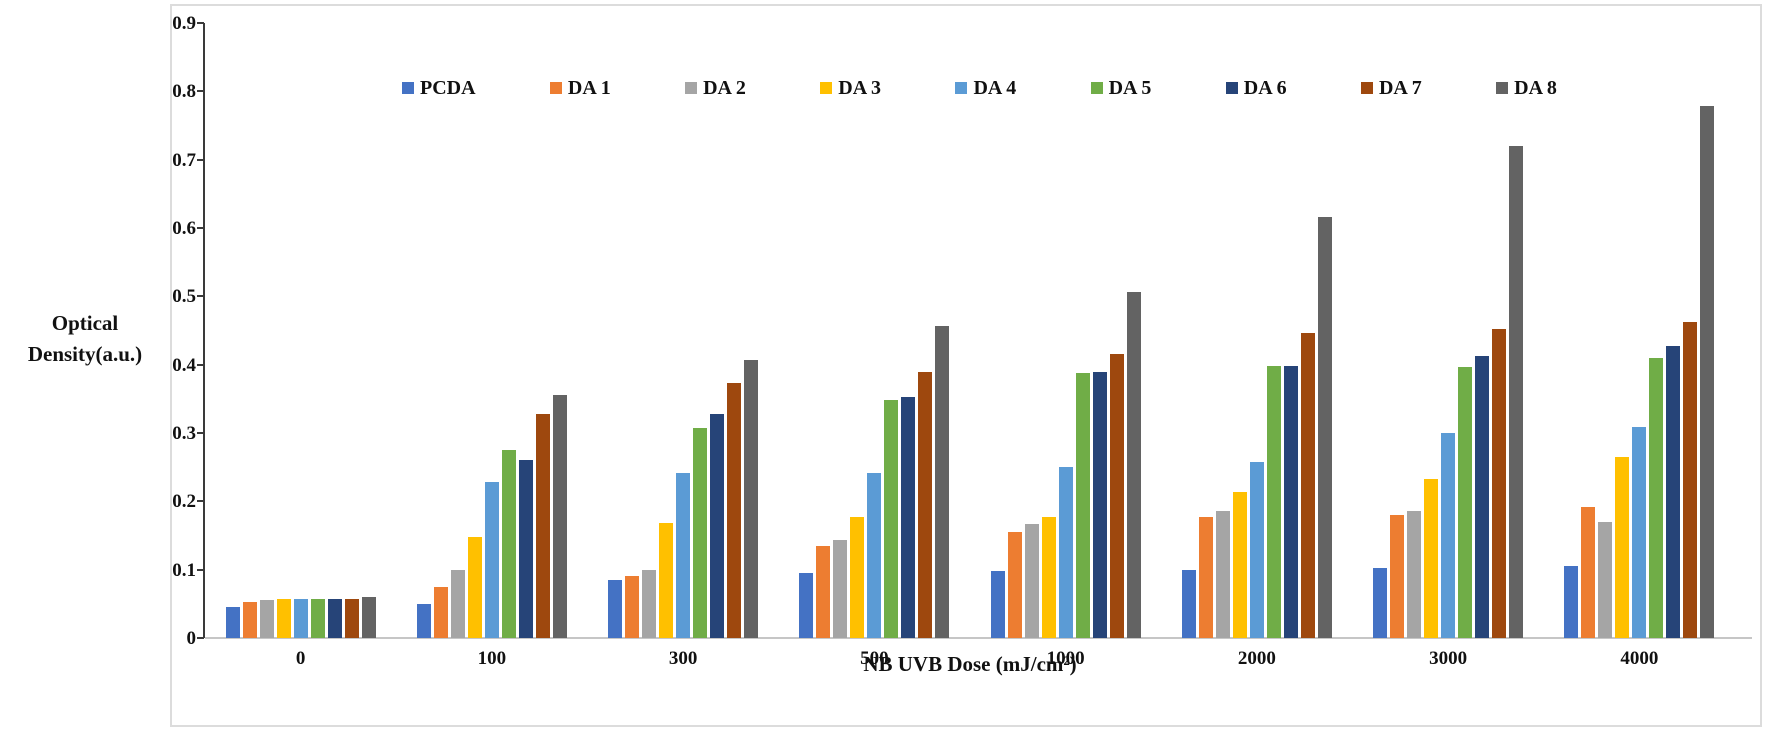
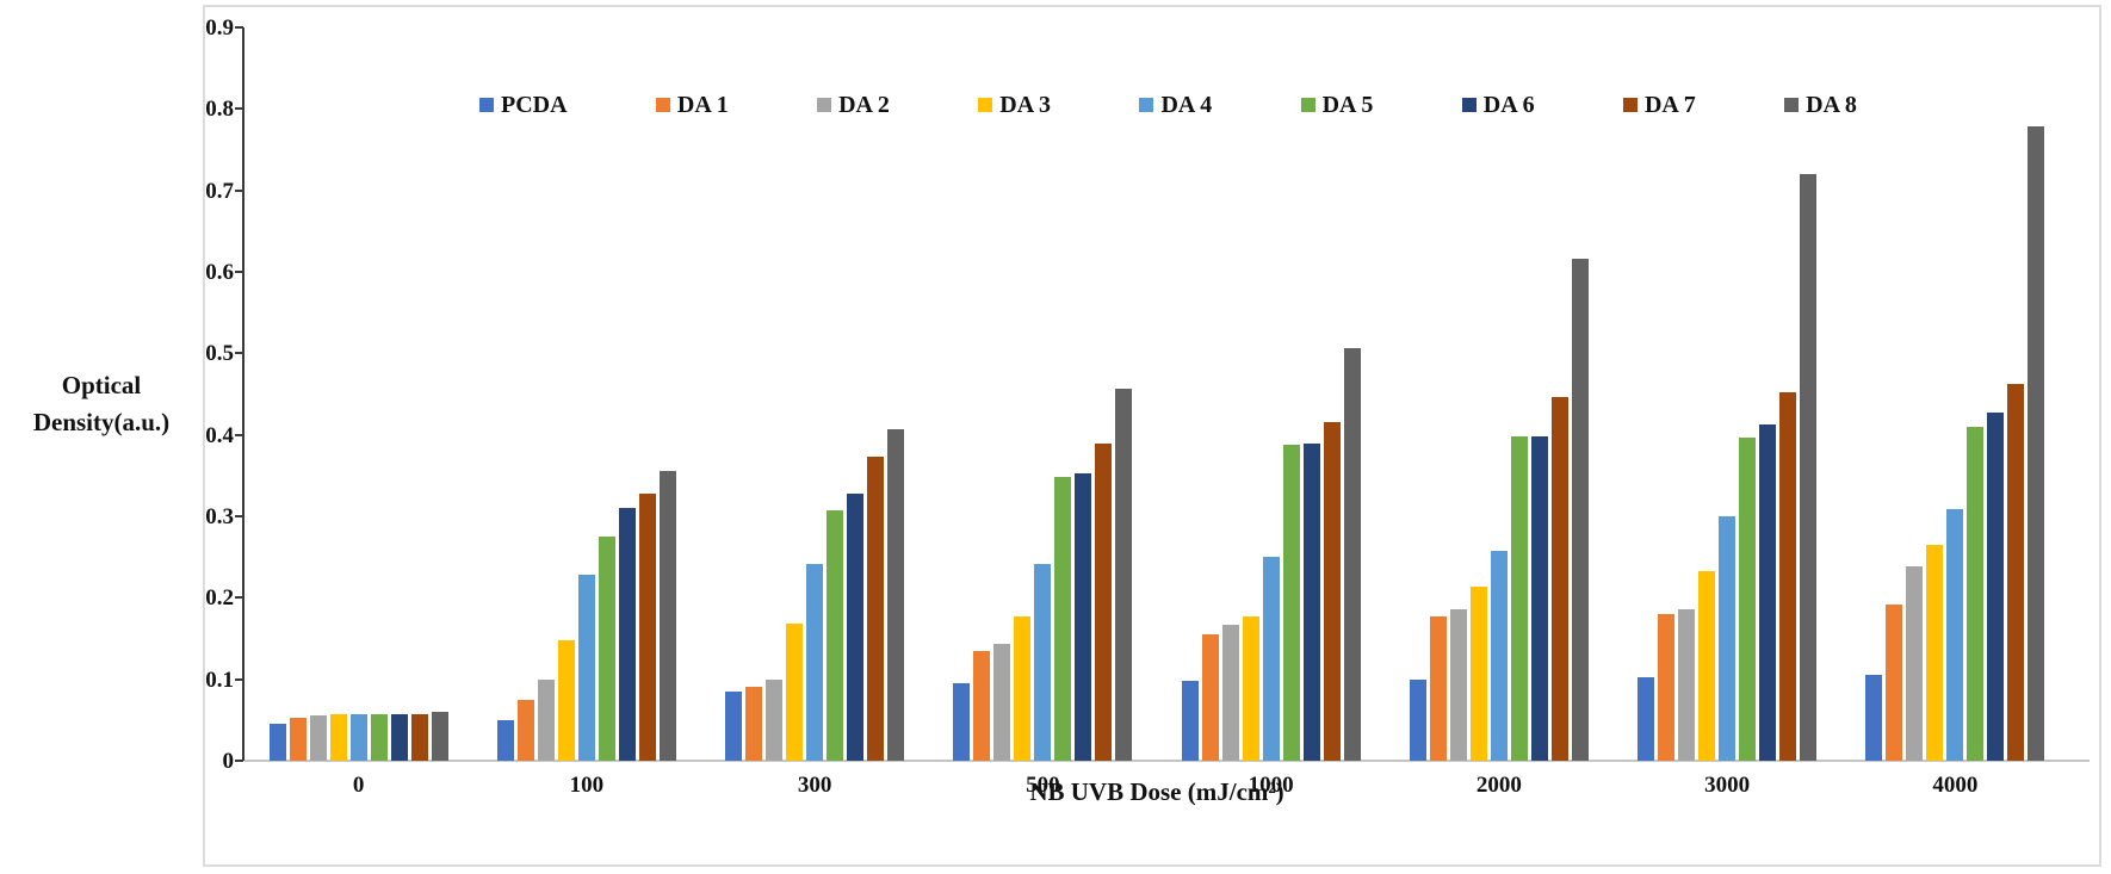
DA 6/100: 0.26 -> 0.31
DA 2/4000: 0.17 -> 0.24
